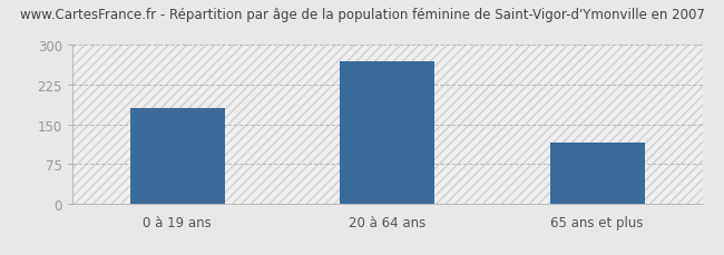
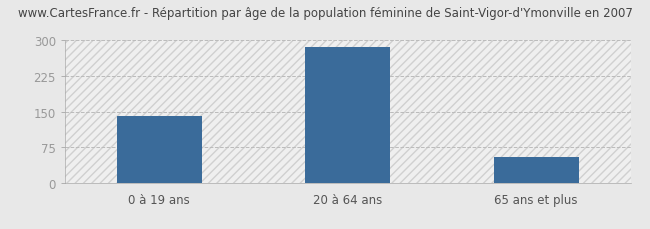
0 à 19 ans: 180 -> 140
20 à 64 ans: 270 -> 287
65 ans et plus: 115 -> 55
